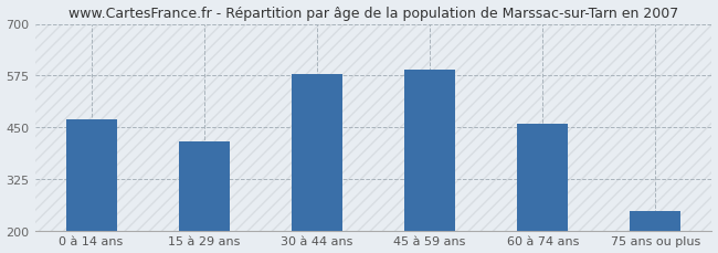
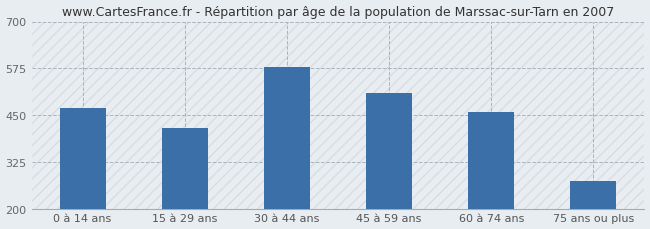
45 à 59 ans: 590 -> 510
75 ans ou plus: 248 -> 275
